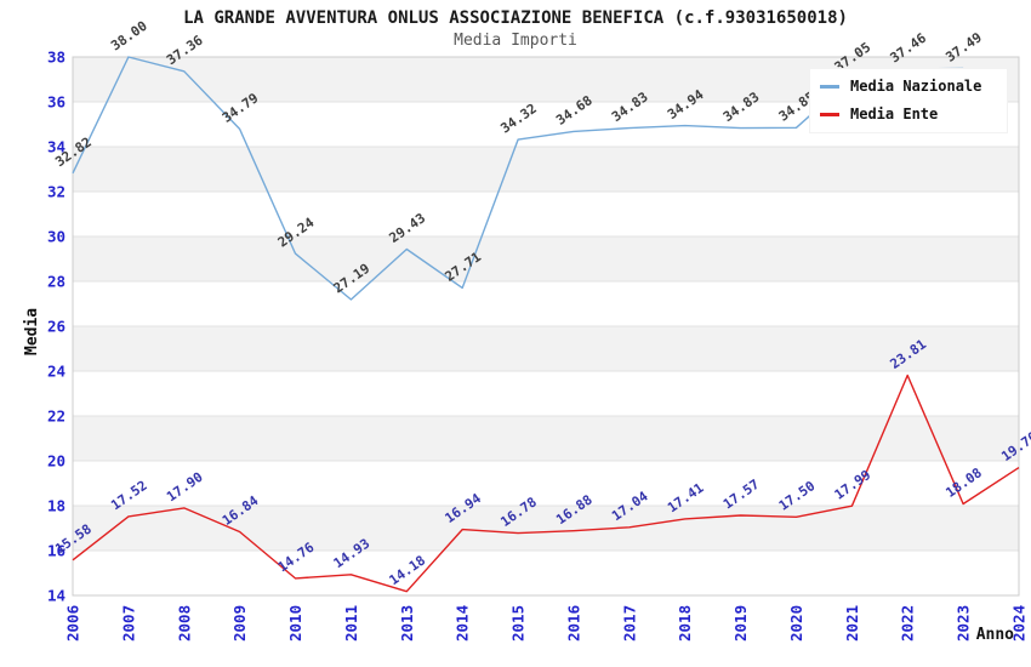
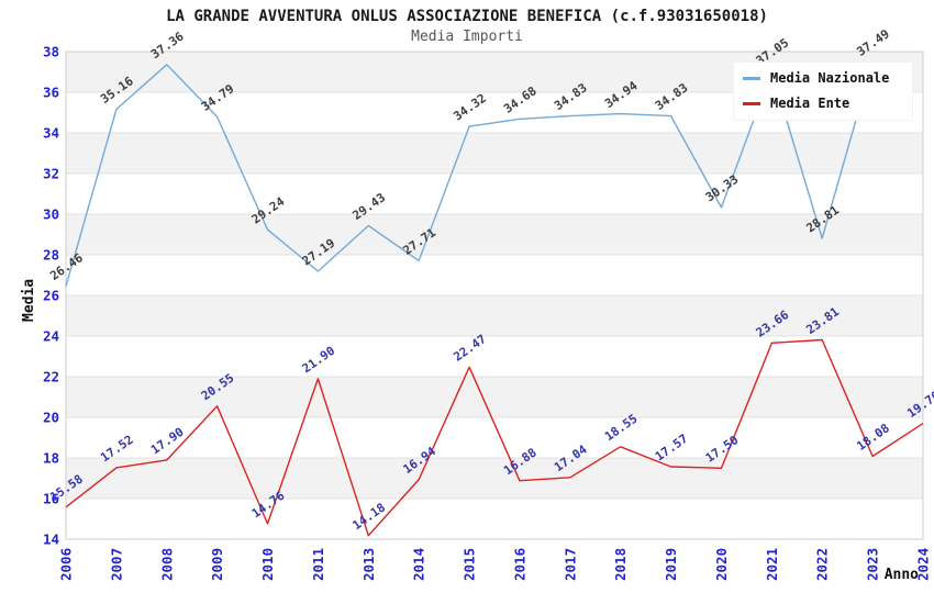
Media Nazionale/2006: 32.82 -> 26.46
Media Nazionale/2007: 38.00 -> 35.16
Media Ente/2009: 16.84 -> 20.55
Media Ente/2011: 14.93 -> 21.90
Media Ente/2015: 16.78 -> 22.47
Media Ente/2018: 17.41 -> 18.55
Media Nazionale/2020: 34.85 -> 30.33
Media Ente/2021: 17.99 -> 23.66
Media Nazionale/2022: 37.46 -> 28.81
